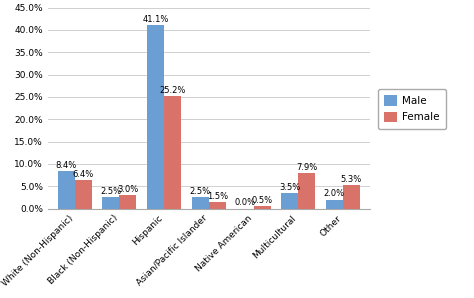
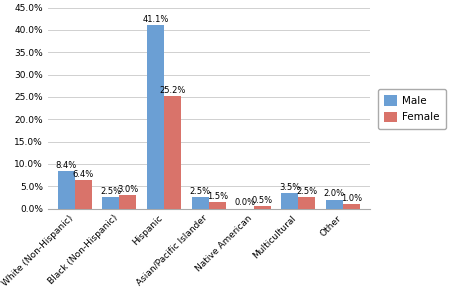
Female/Multicultural: 7.9% -> 2.5%
Female/Other: 5.3% -> 1.0%
